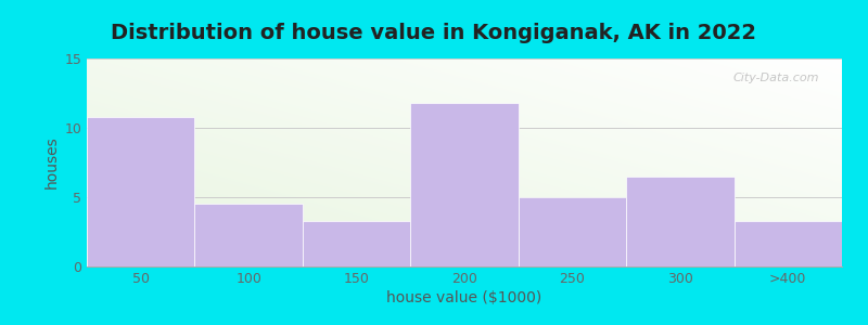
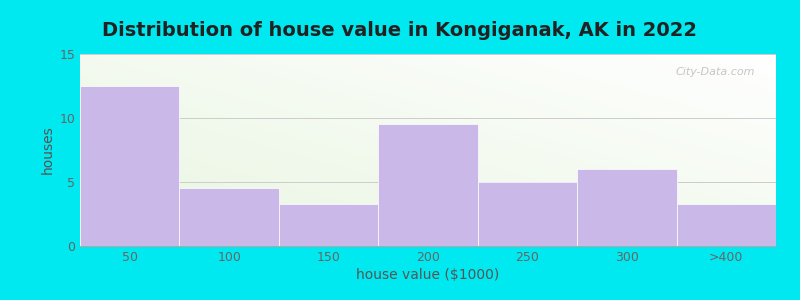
50: 10.8 -> 12.5
200: 11.8 -> 9.5
300: 6.5 -> 6.0
